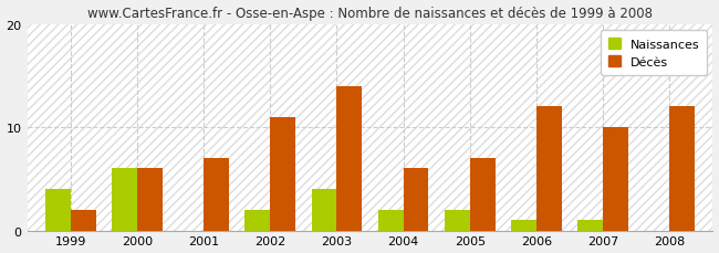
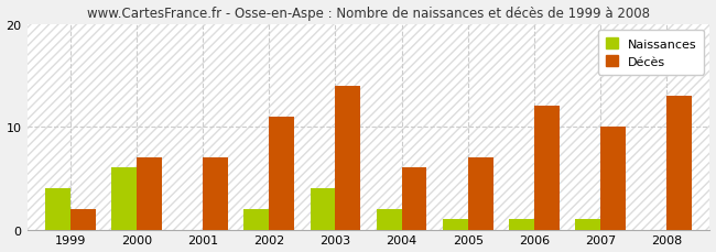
Décès/2000: 6 -> 7
Naissances/2005: 2 -> 1
Décès/2008: 12 -> 13
